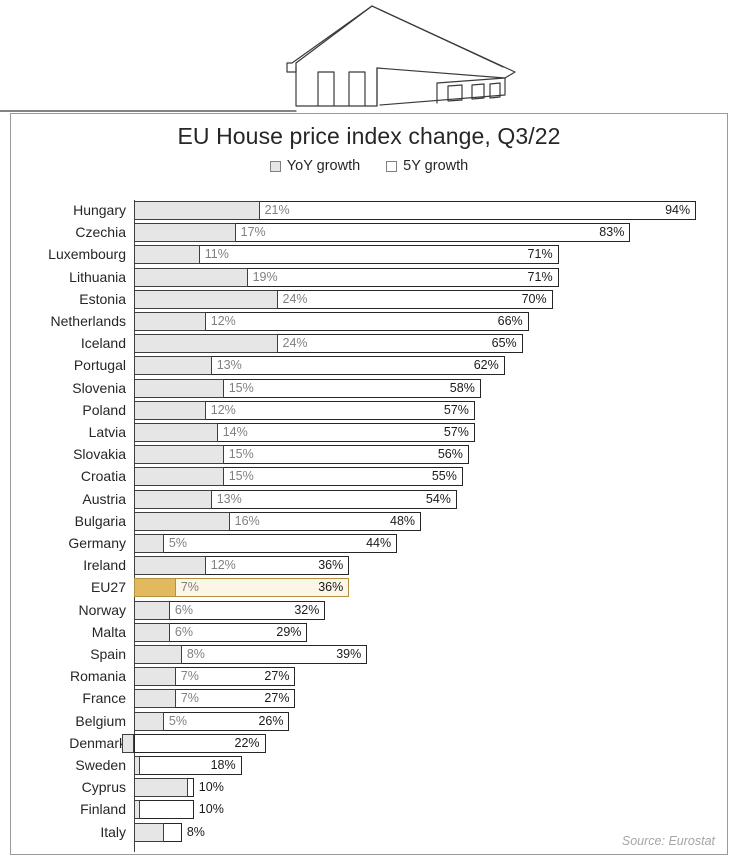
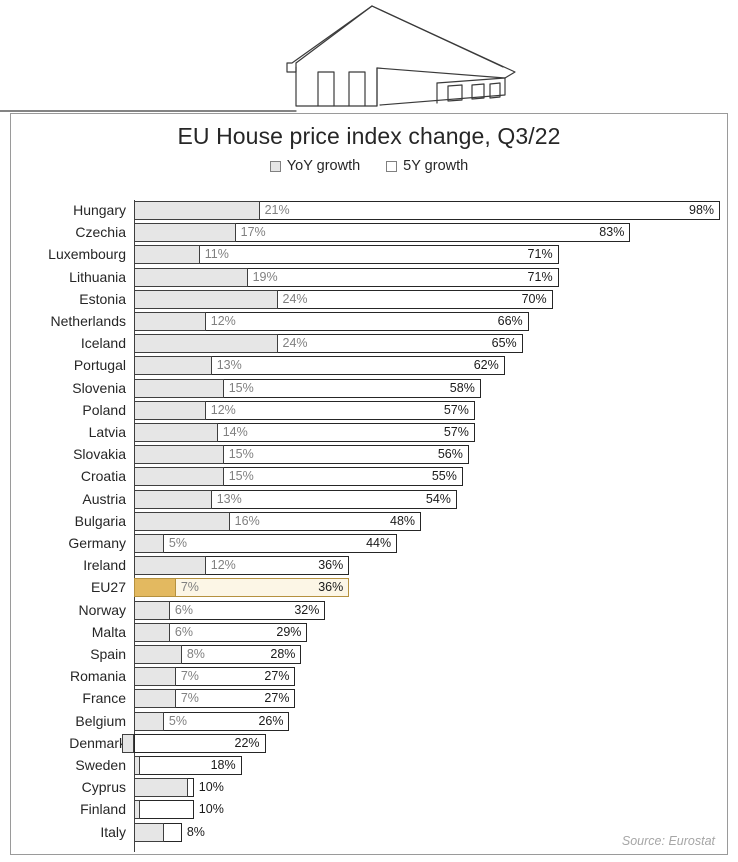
5Y growth/Hungary: 94% -> 98%
5Y growth/Spain: 39% -> 28%
